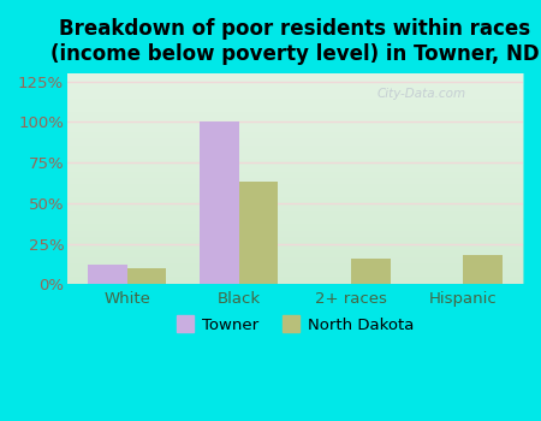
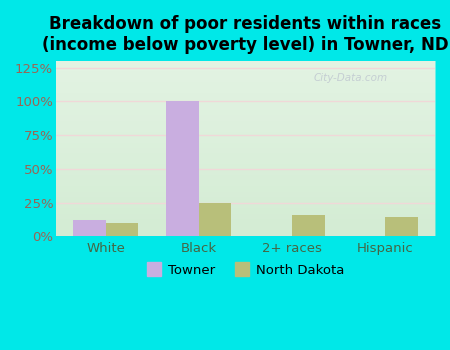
North Dakota/Black: 63% -> 25%
North Dakota/Hispanic: 18% -> 14%
